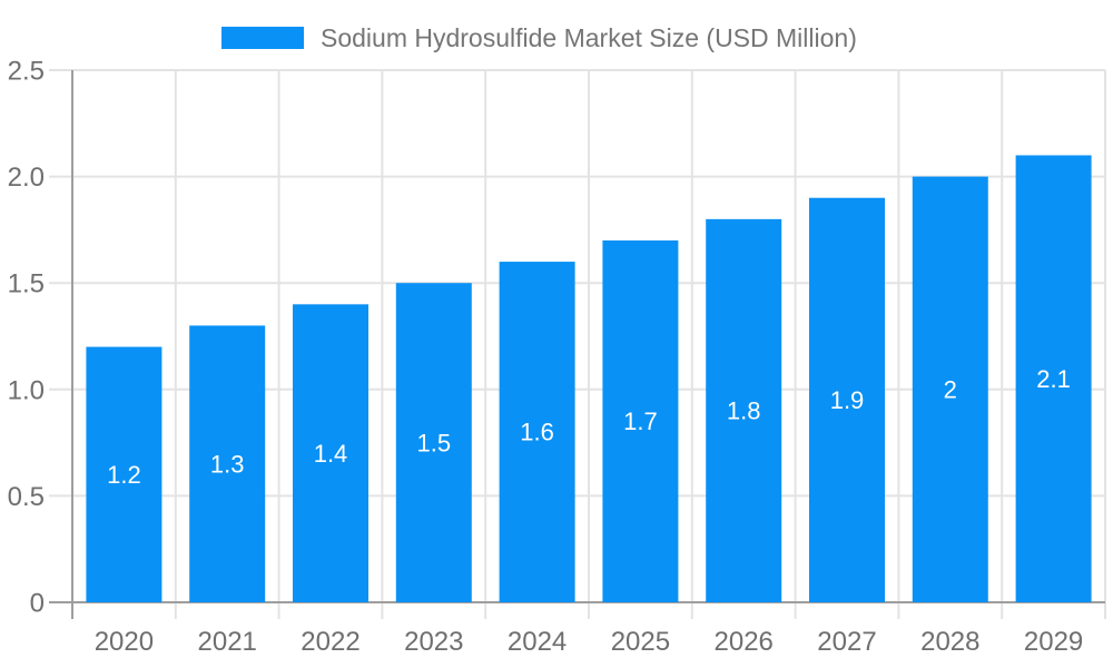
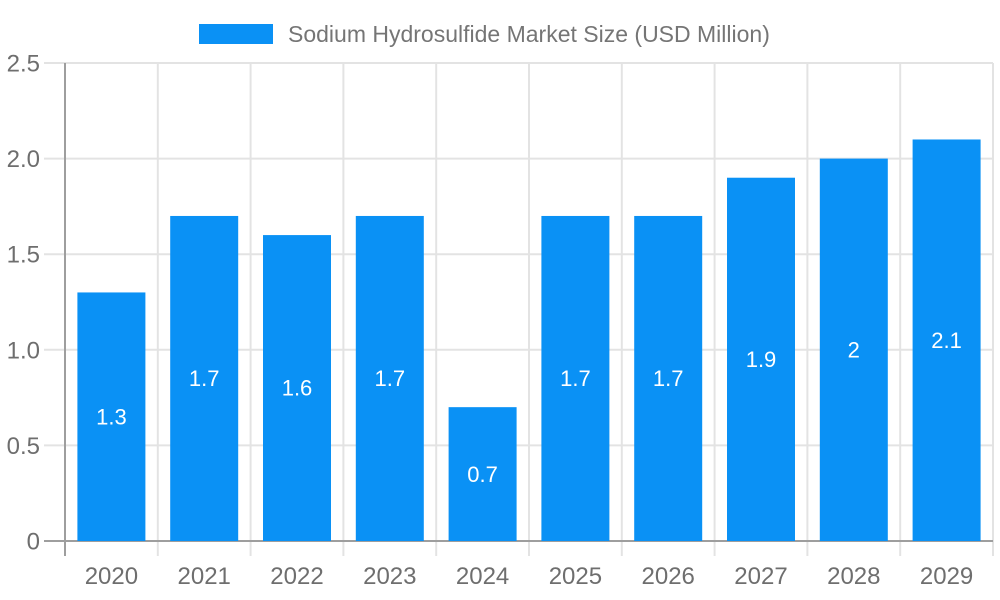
2020: 1.2 -> 1.3
2021: 1.3 -> 1.7
2022: 1.4 -> 1.6
2023: 1.5 -> 1.7
2024: 1.6 -> 0.7
2026: 1.8 -> 1.7
